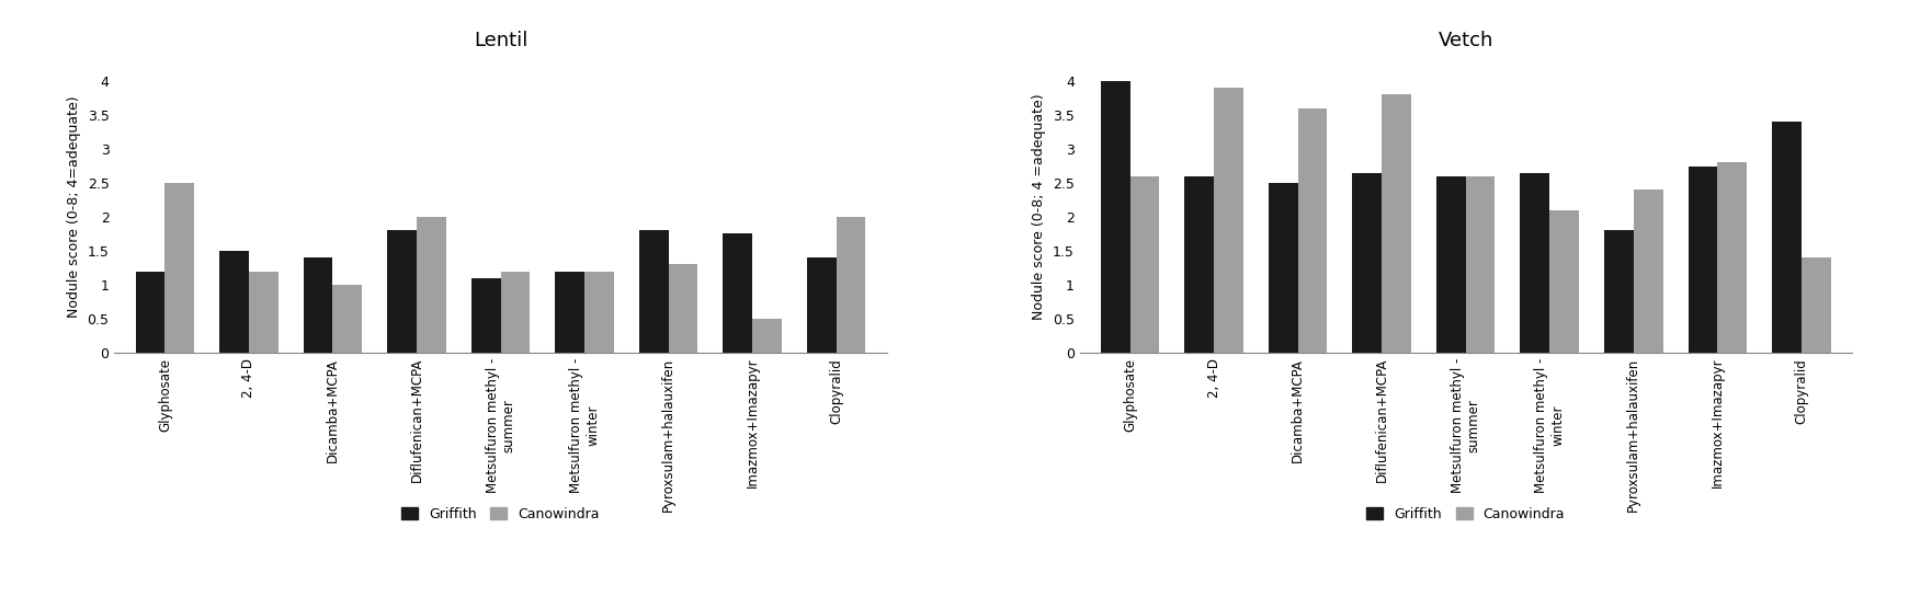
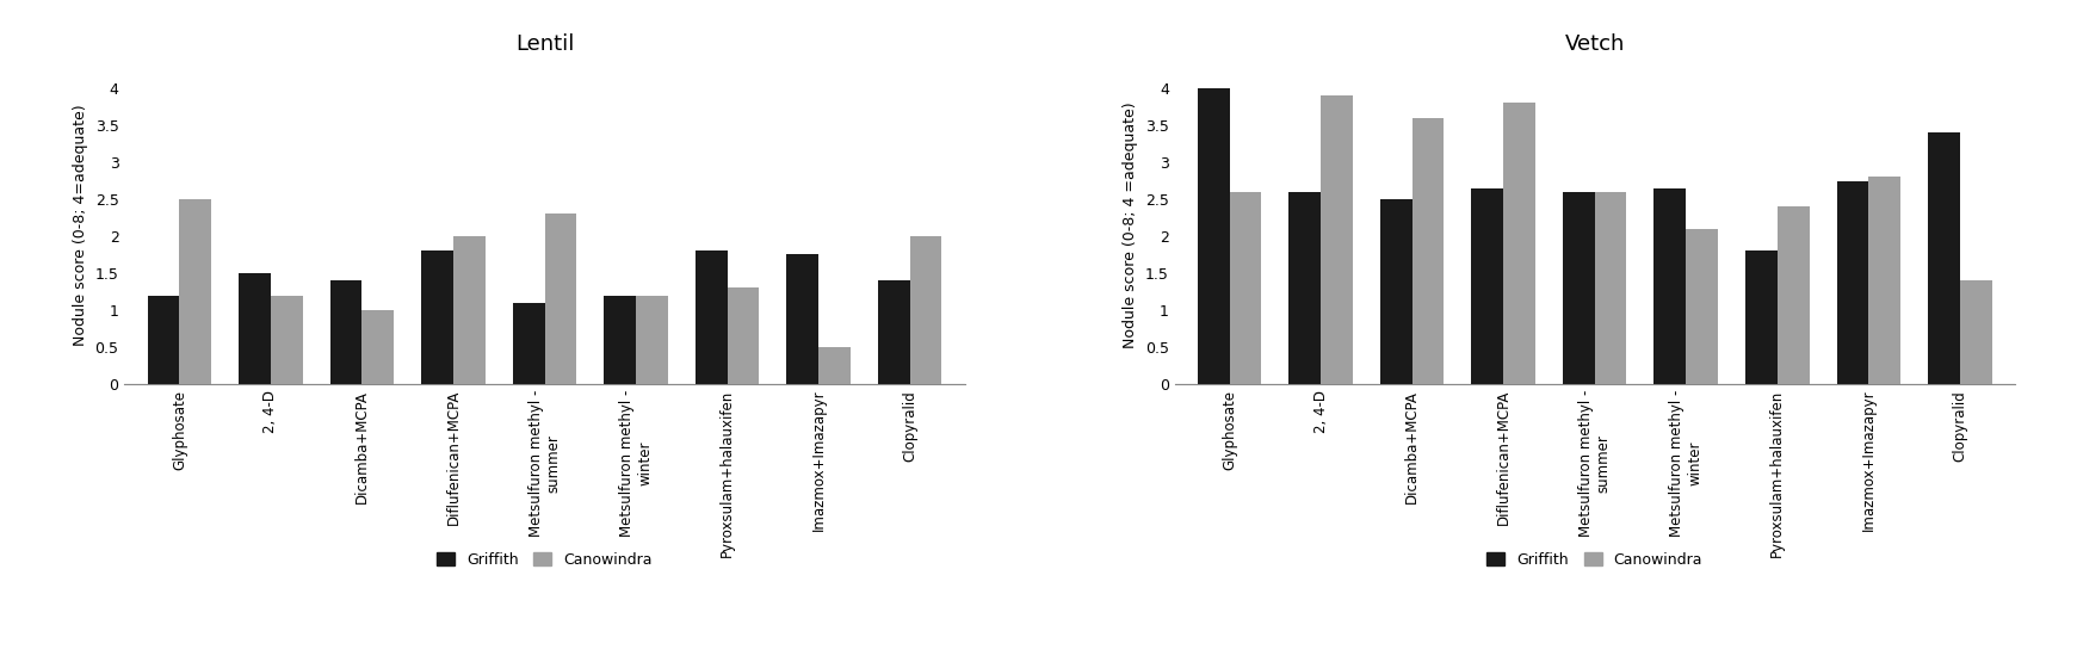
Lentil/Canowindra/Metsulfuron methyl - summer: 1.2 -> 2.3
